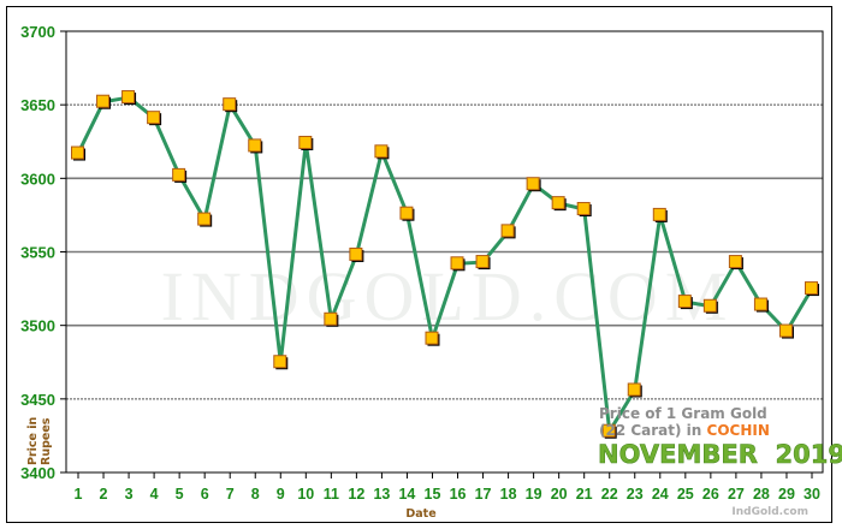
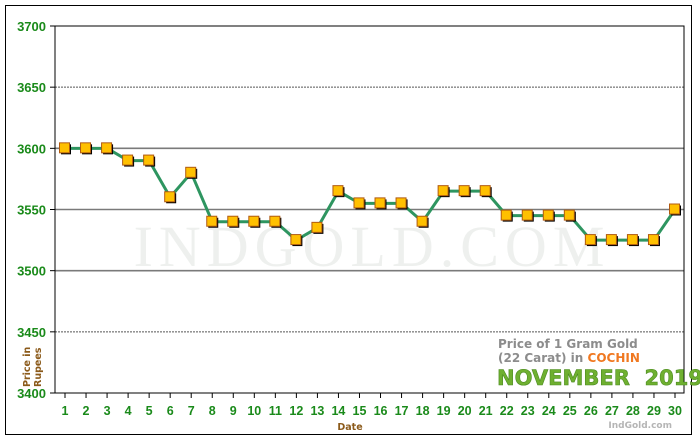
1: 3617 -> 3600
2: 3652 -> 3600
3: 3655 -> 3600
4: 3641 -> 3590
5: 3602 -> 3590
6: 3572 -> 3560
7: 3650 -> 3580
8: 3622 -> 3540
9: 3475 -> 3540
10: 3624 -> 3540
11: 3504 -> 3540
12: 3548 -> 3525
13: 3618 -> 3535
14: 3576 -> 3565
15: 3491 -> 3555
16: 3542 -> 3555
17: 3543 -> 3555
18: 3564 -> 3540
19: 3596 -> 3565
20: 3583 -> 3565
21: 3579 -> 3565
22: 3428 -> 3545
23: 3456 -> 3545
24: 3575 -> 3545
25: 3516 -> 3545
26: 3513 -> 3525
27: 3543 -> 3525
28: 3514 -> 3525
29: 3496 -> 3525
30: 3525 -> 3550
